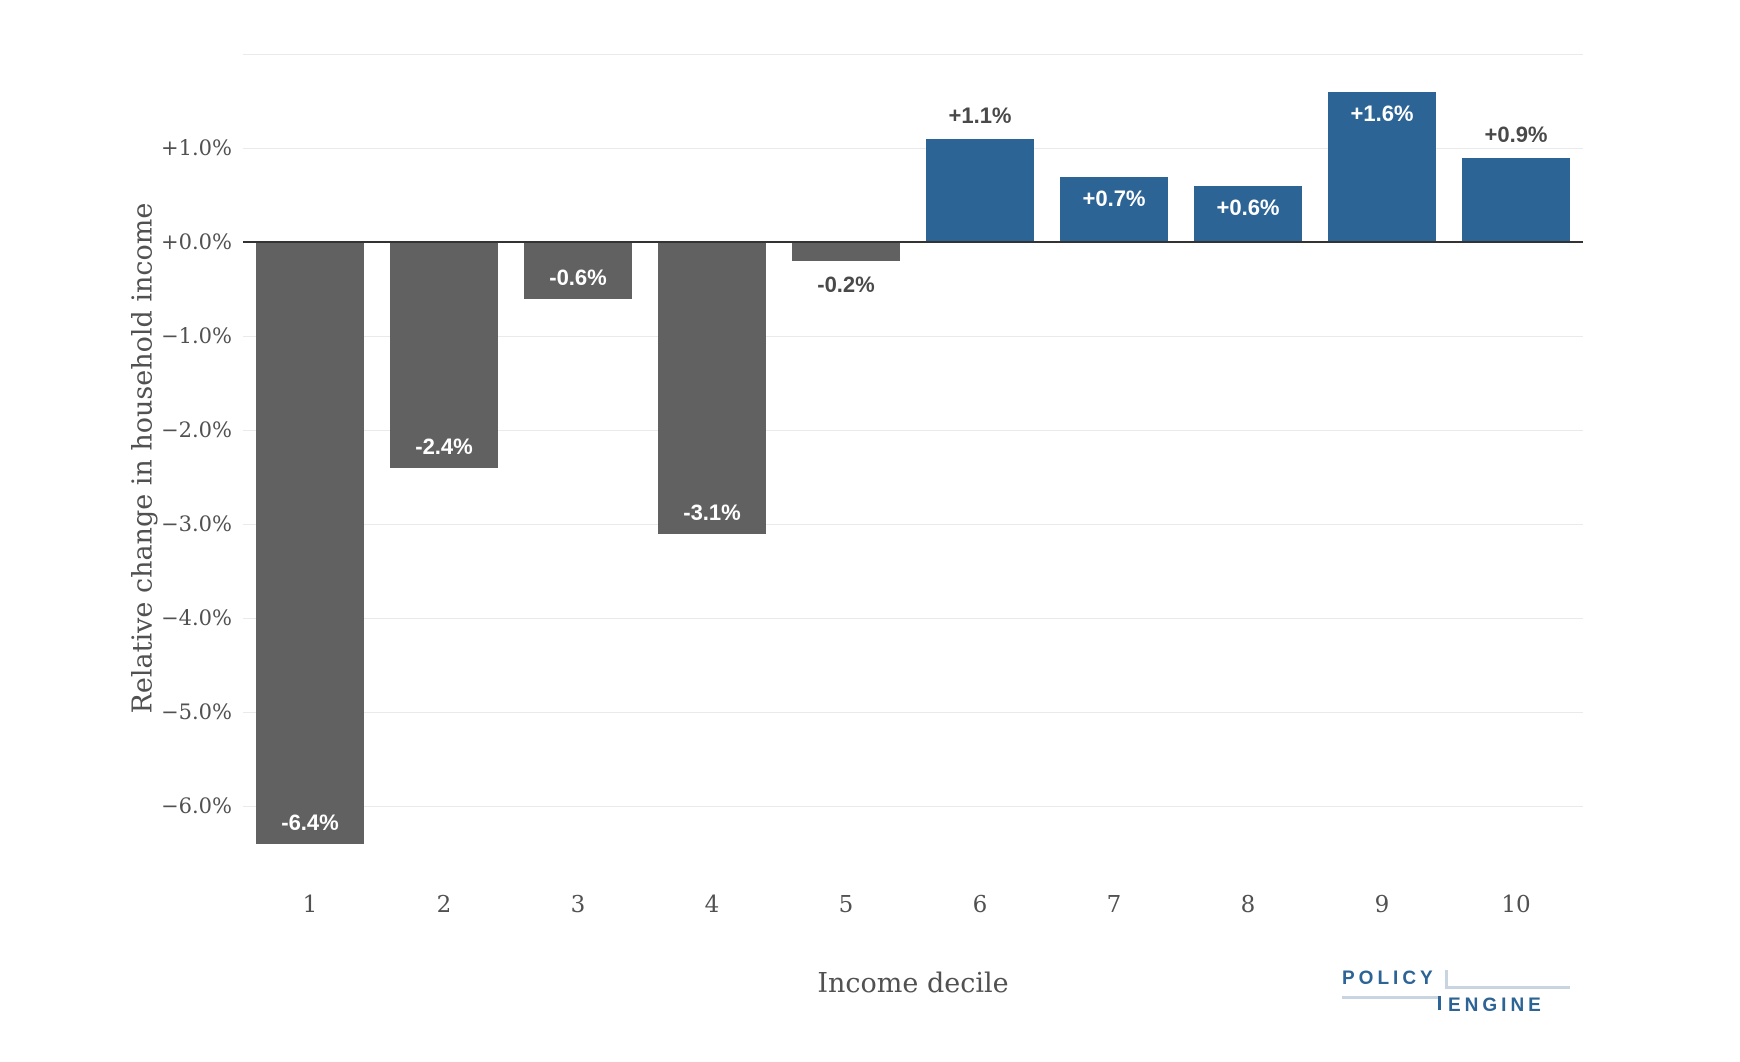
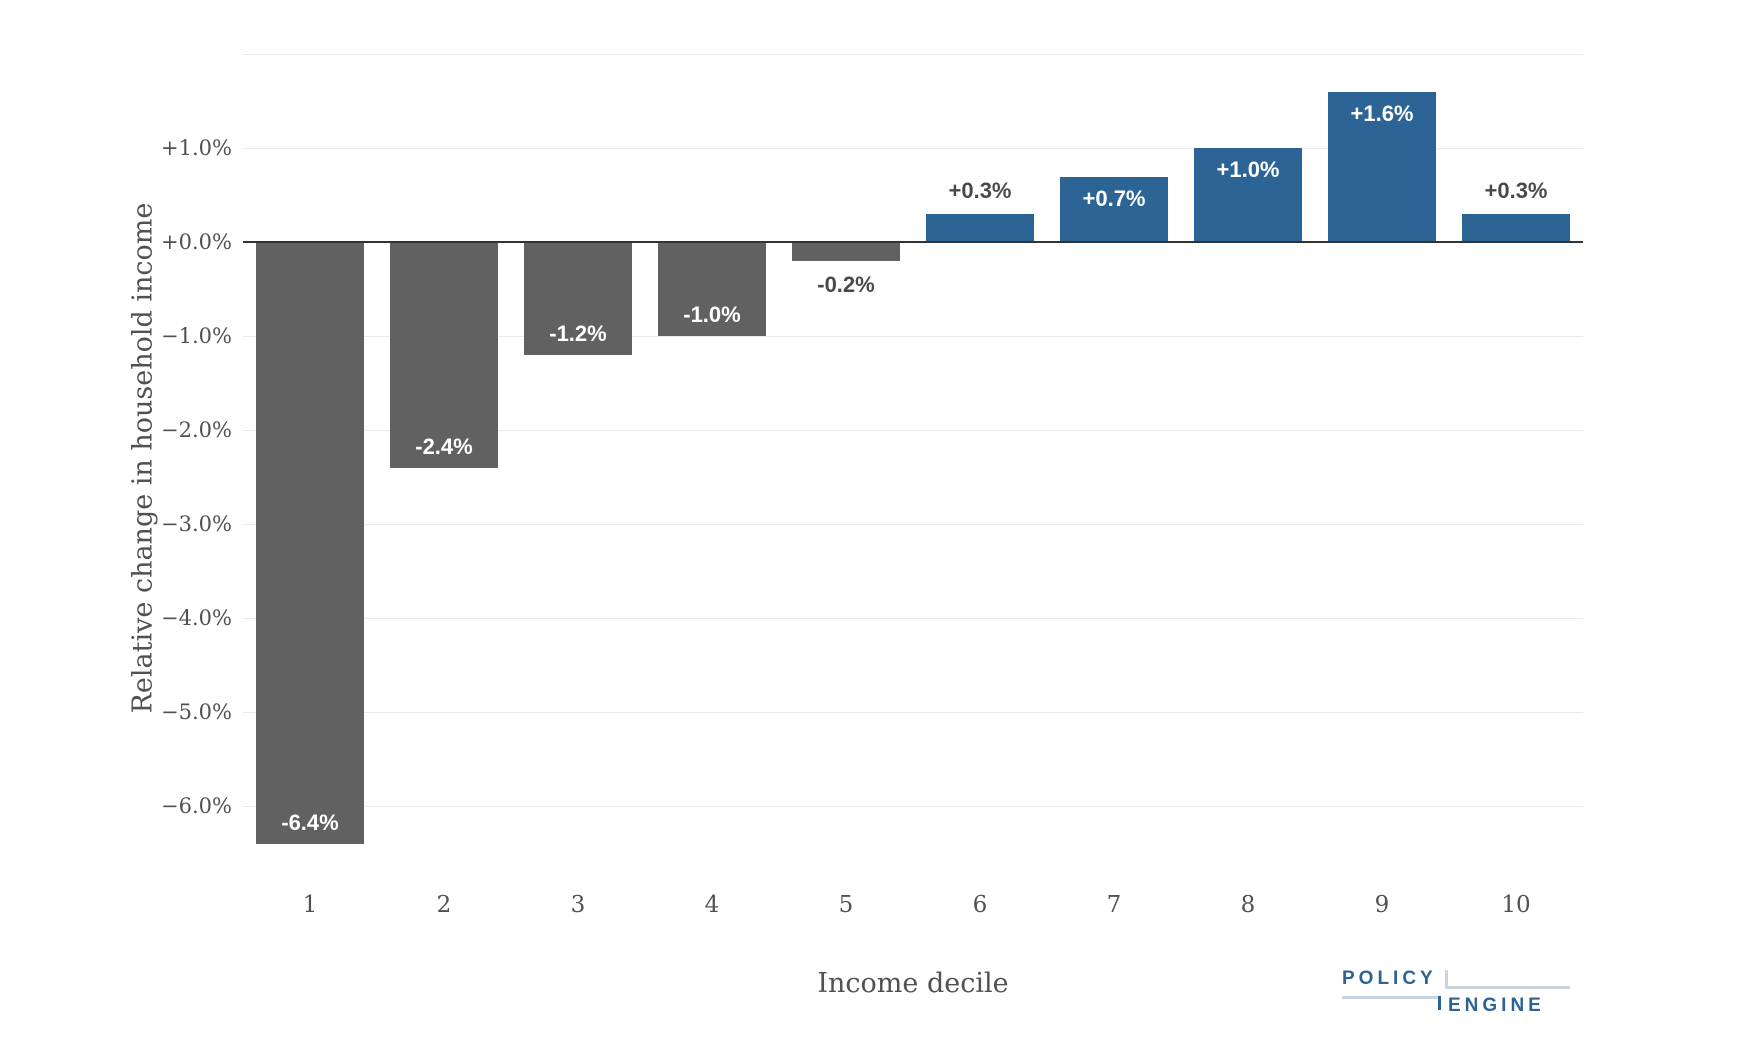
3: -0.6% -> -1.2%
4: -3.1% -> -1.0%
6: +1.1% -> +0.3%
8: +0.6% -> +1.0%
10: +0.9% -> +0.3%
